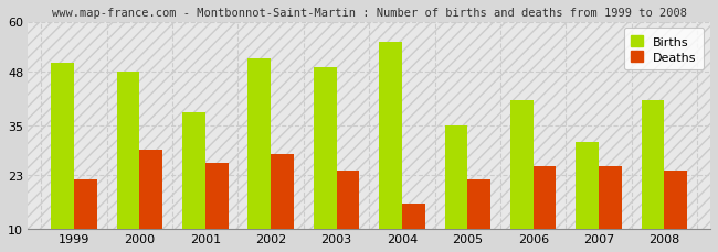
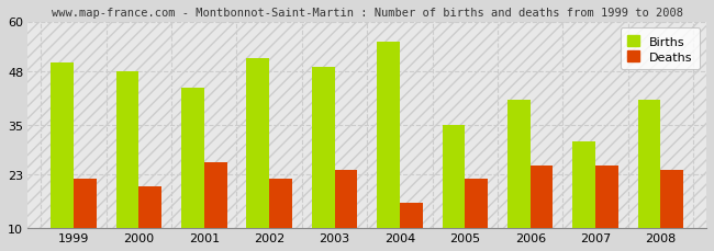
Deaths/2000: 29 -> 20
Births/2001: 38 -> 44
Deaths/2002: 28 -> 22
